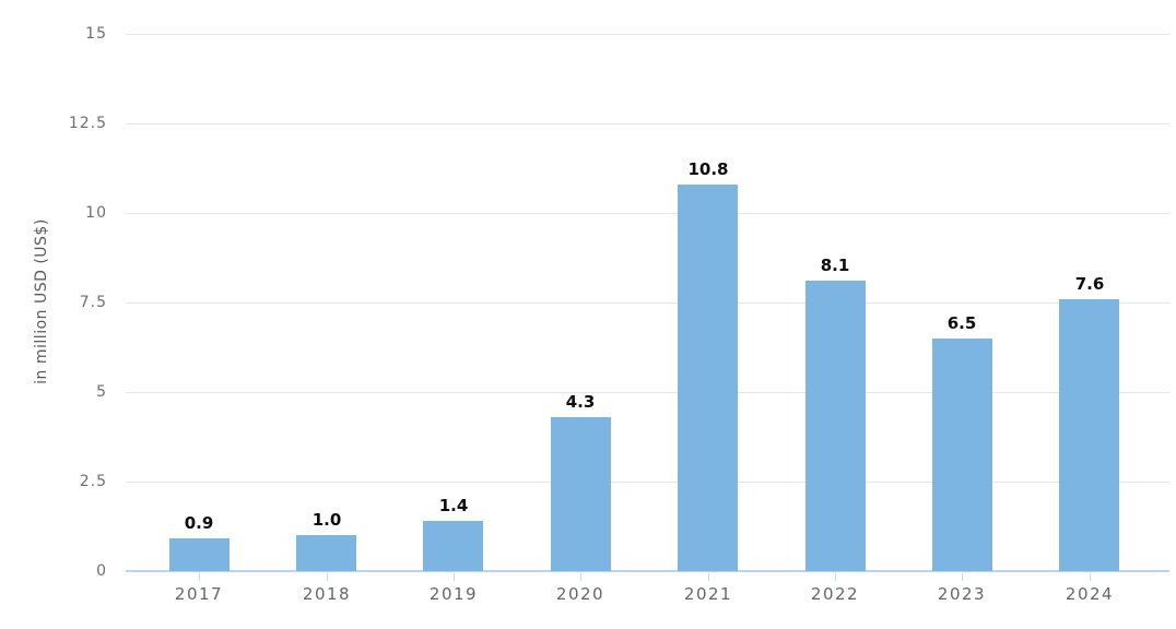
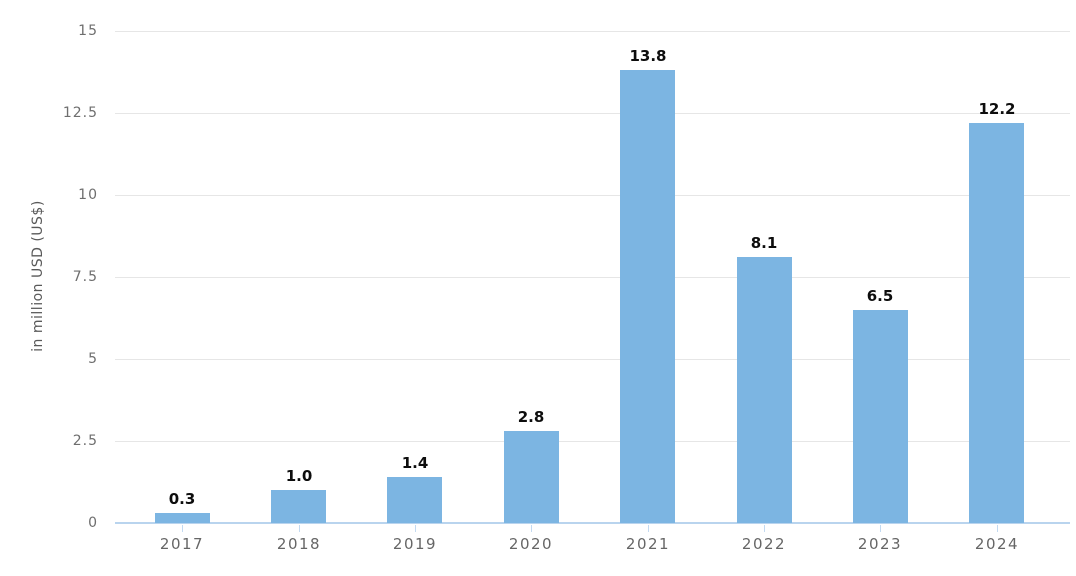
2017: 0.9 -> 0.3
2020: 4.3 -> 2.8
2021: 10.8 -> 13.8
2024: 7.6 -> 12.2
